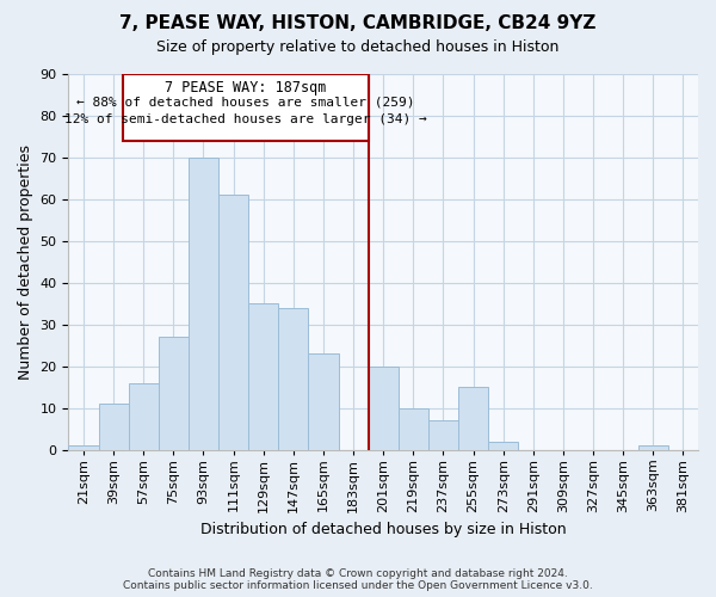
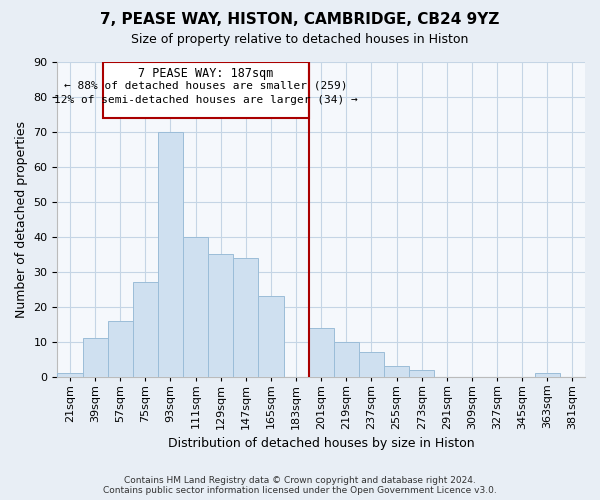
111sqm: 61 -> 40
201sqm: 20 -> 14
255sqm: 15 -> 3
